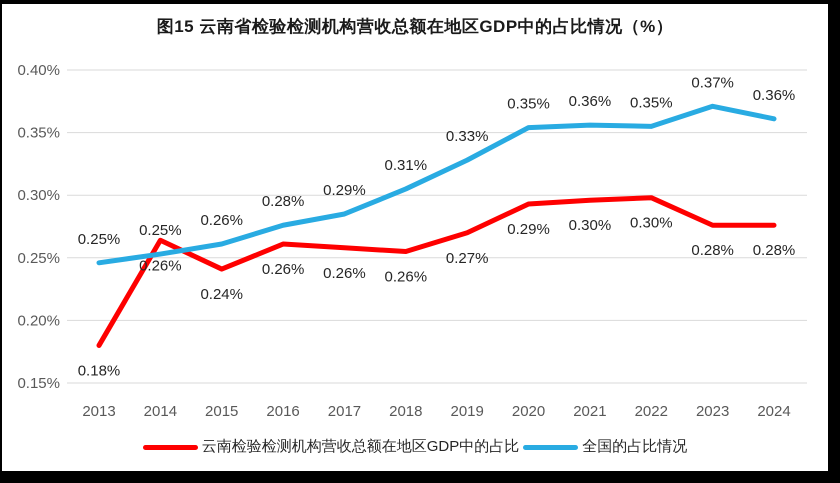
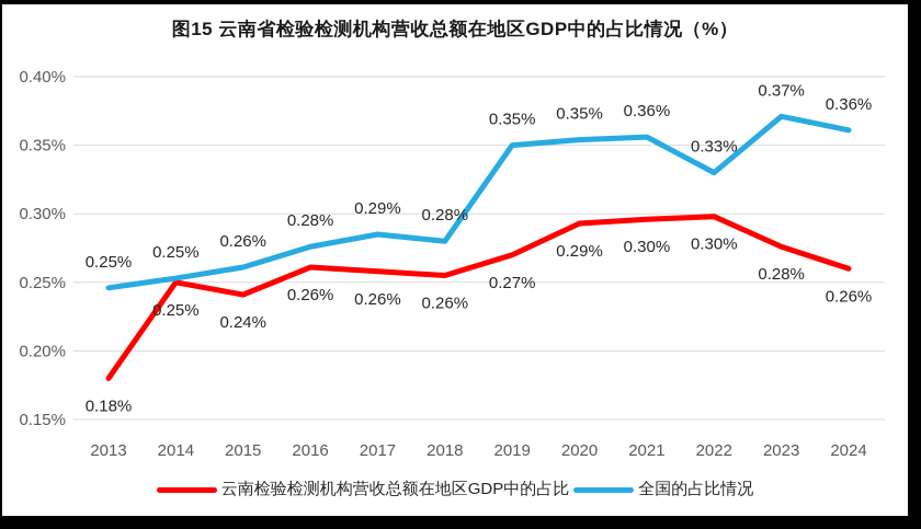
云南检验检测机构营收总额在地区GDP中的占比/2014: 0.26% -> 0.25%
全国的占比情况/2018: 0.31% -> 0.28%
全国的占比情况/2019: 0.33% -> 0.35%
全国的占比情况/2022: 0.35% -> 0.33%
云南检验检测机构营收总额在地区GDP中的占比/2024: 0.28% -> 0.26%
